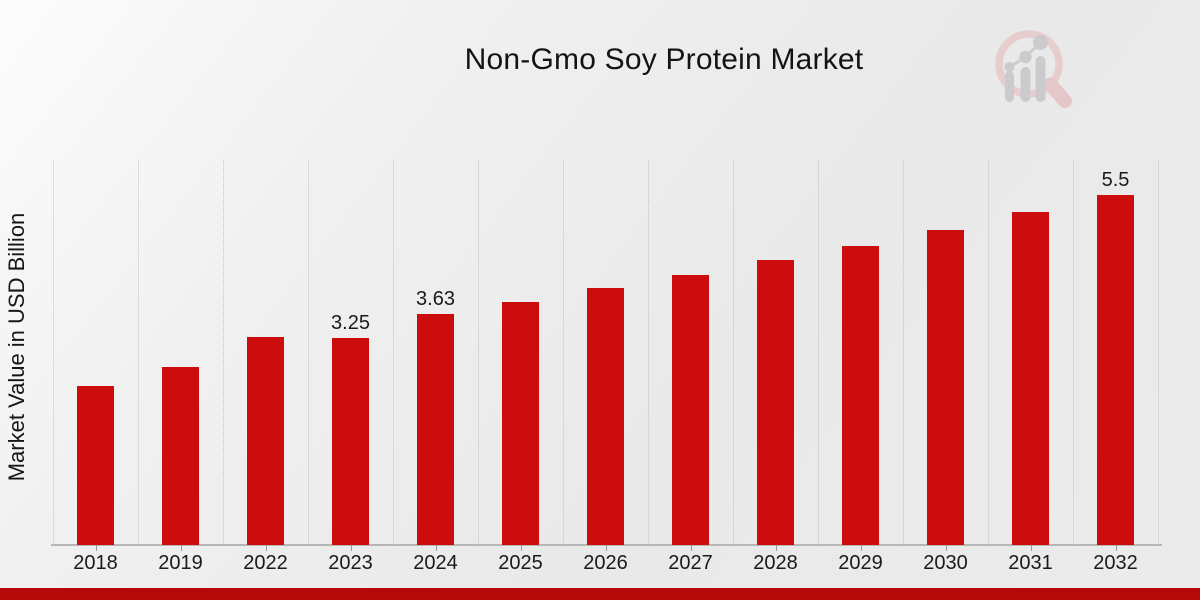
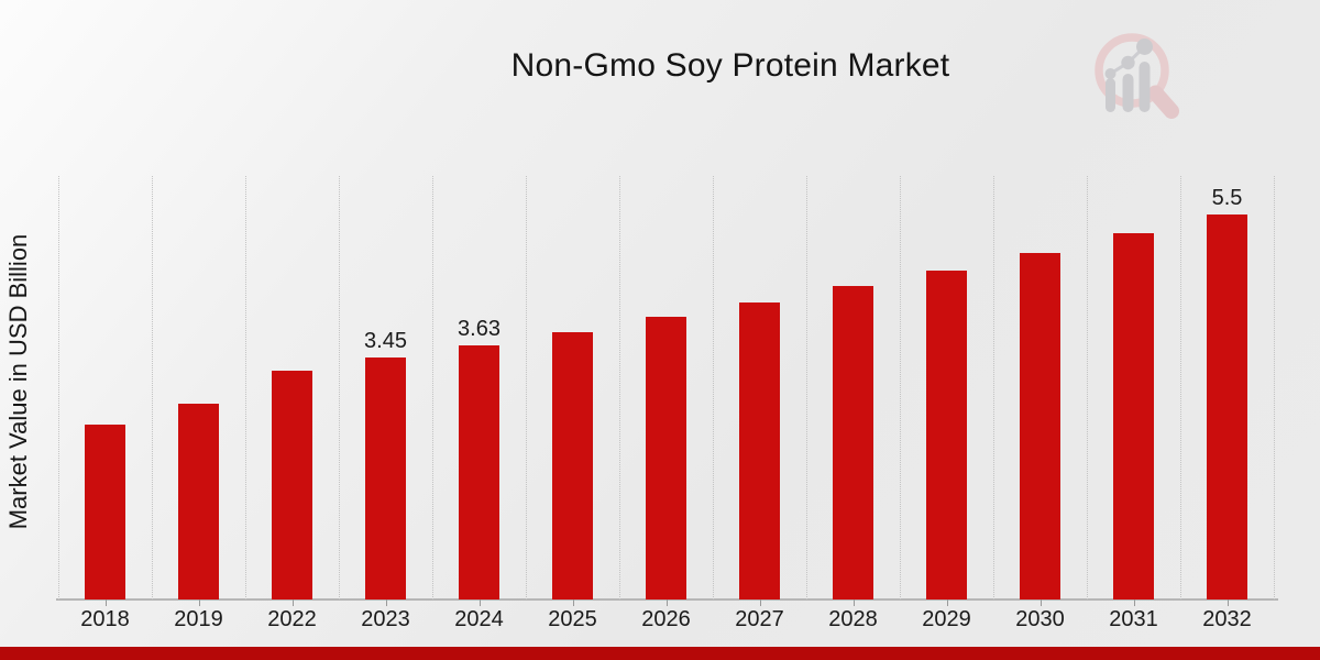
2023: 3.25 -> 3.45
